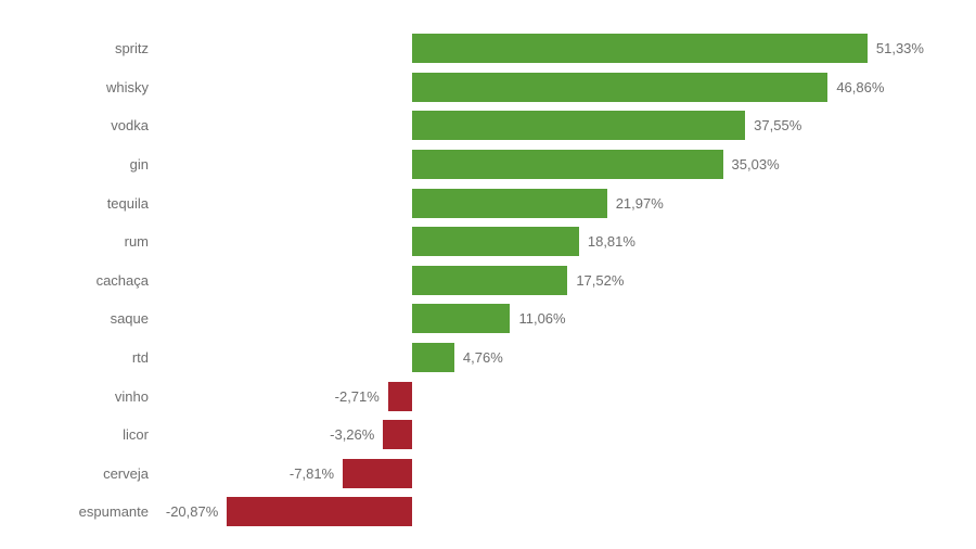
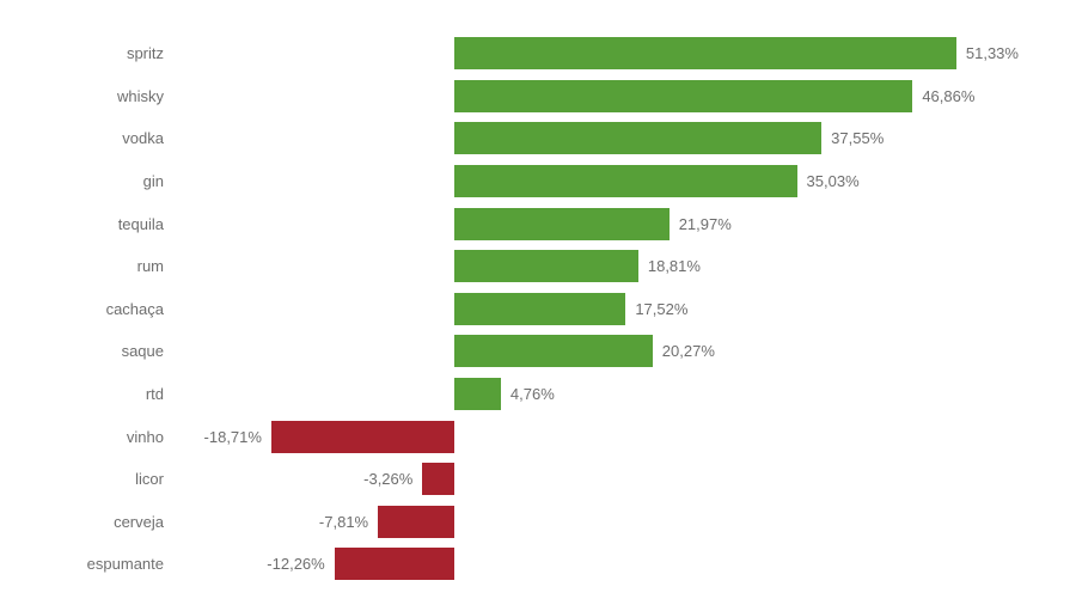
saque: 11,06% -> 20,27%
vinho: -2,71% -> -18,71%
espumante: -20,87% -> -12,26%
